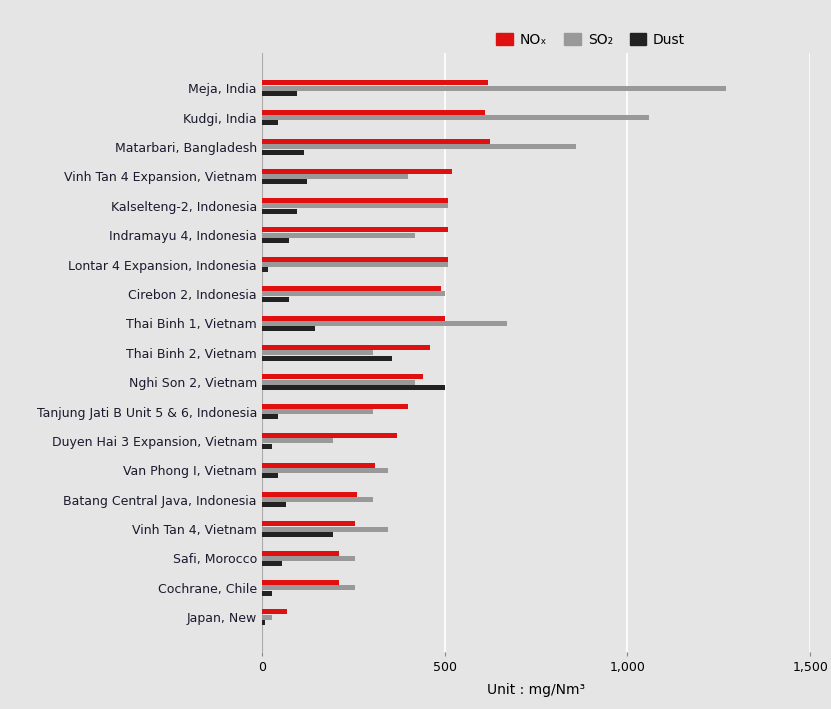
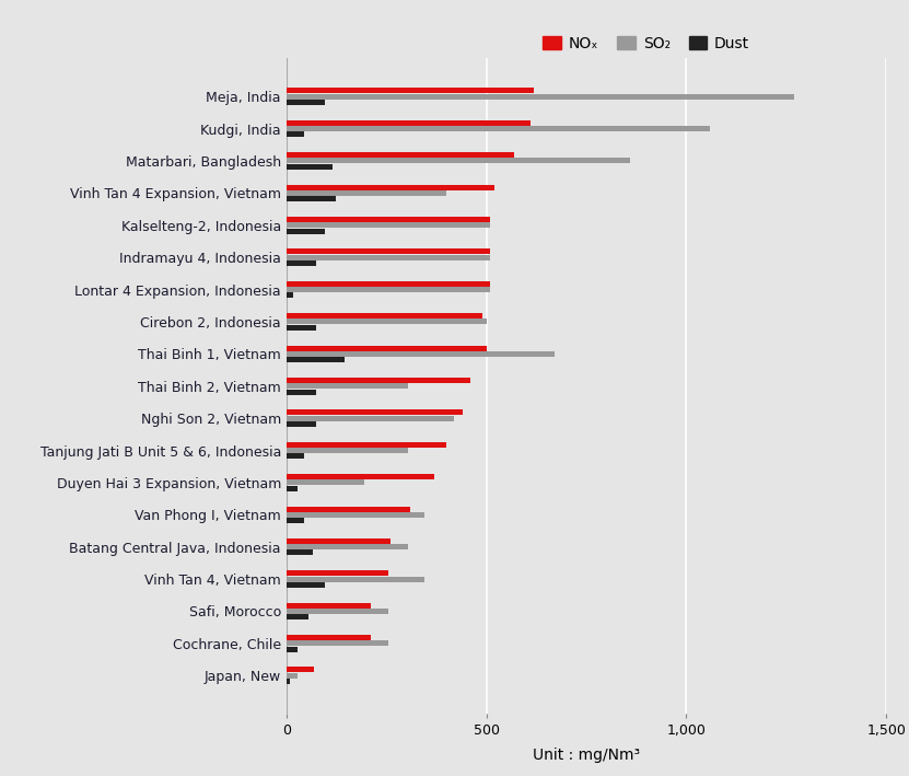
NOₓ/Matarbari, Bangladesh: 625 -> 570
SO₂/Indramayu 4, Indonesia: 420 -> 510
Dust/Thai Binh 2, Vietnam: 355 -> 75
Dust/Nghi Son 2, Vietnam: 500 -> 75
Dust/Vinh Tan 4, Vietnam: 195 -> 95
